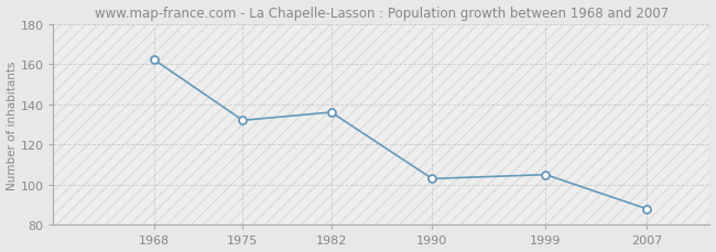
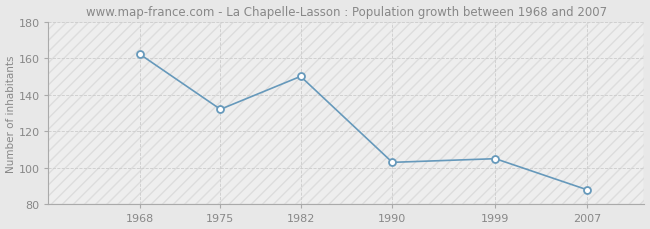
1982: 136 -> 150
